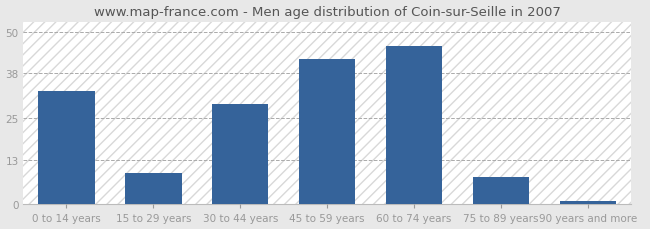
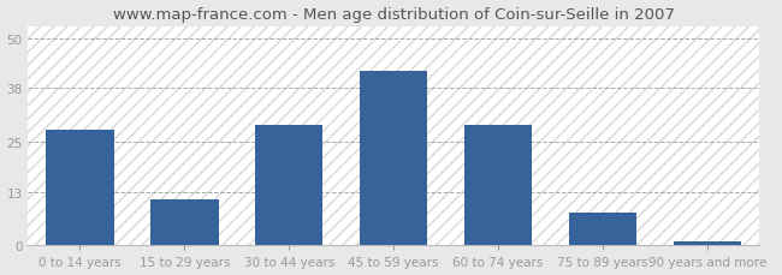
0 to 14 years: 33 -> 28
15 to 29 years: 9 -> 11
60 to 74 years: 46 -> 29
